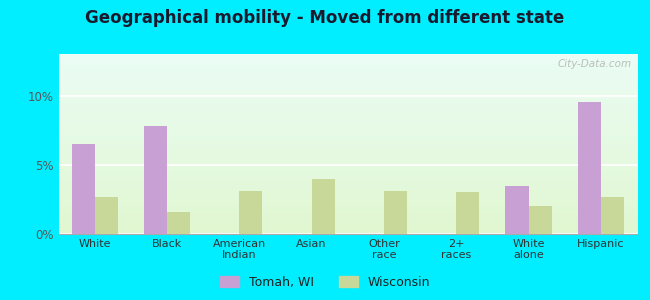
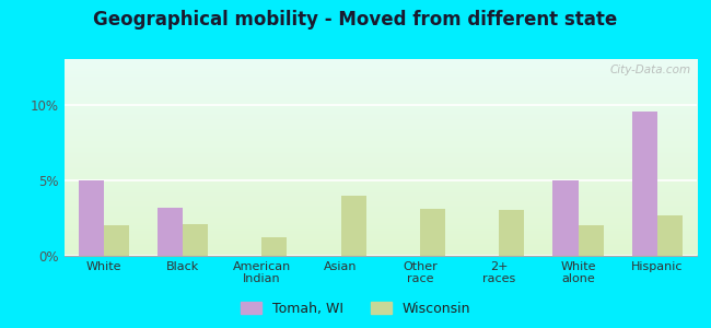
Tomah, WI/White: 6.5% -> 5.0%
Wisconsin/White: 2.7% -> 2.0%
Tomah, WI/Black: 7.8% -> 3.2%
Wisconsin/Black: 1.6% -> 2.1%
Wisconsin/American Indian: 3.1% -> 1.2%
Tomah, WI/White alone: 3.5% -> 5.0%
